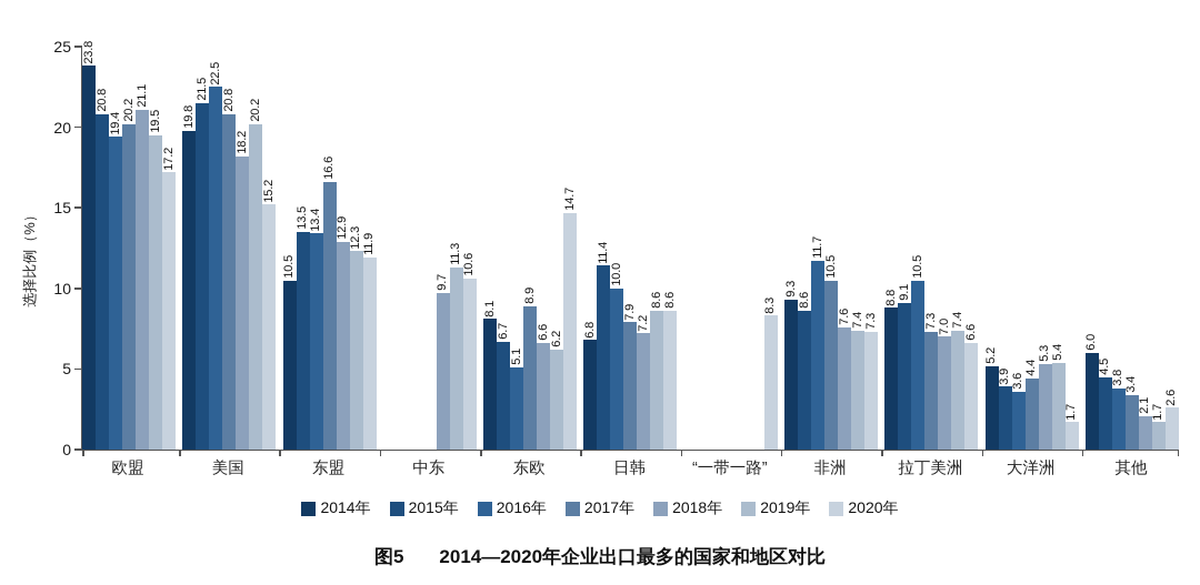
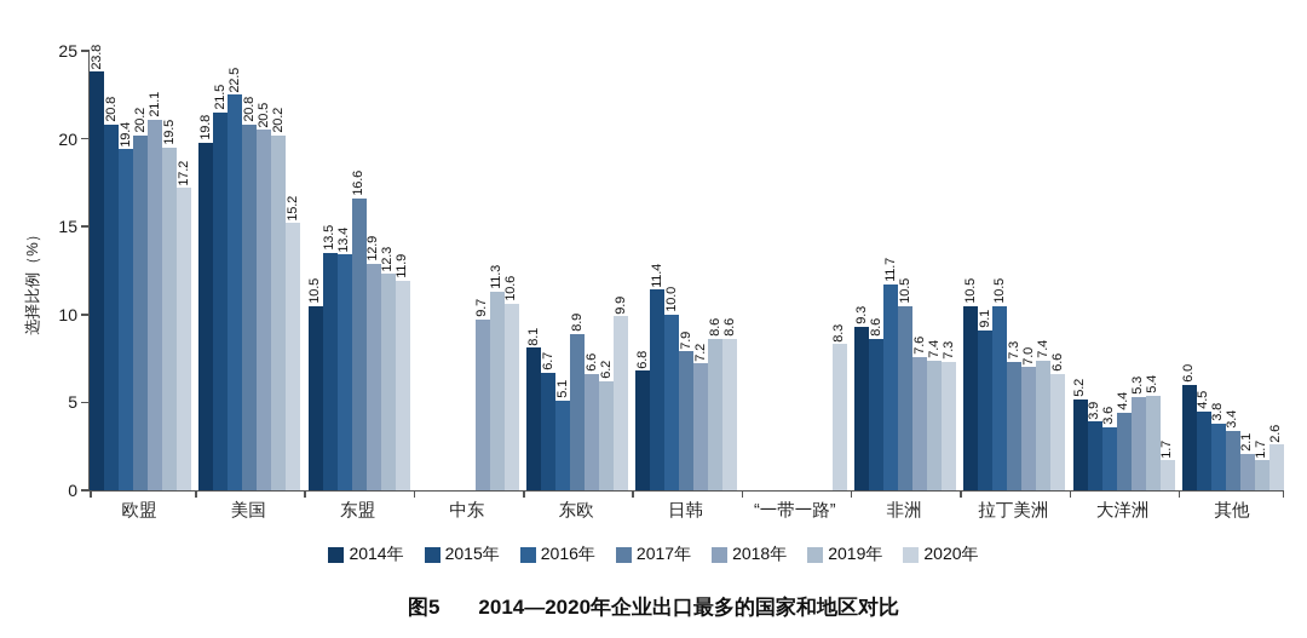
2018年/美国: 18.2 -> 20.5
2020年/东欧: 14.7 -> 9.9
2014年/拉丁美洲: 8.8 -> 10.5
